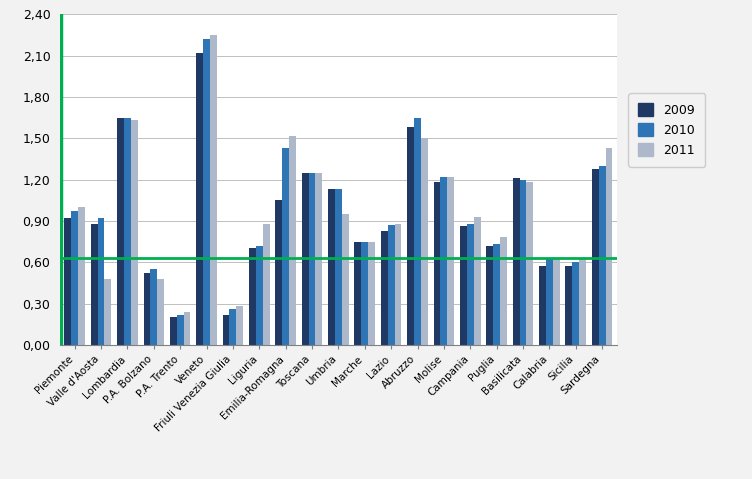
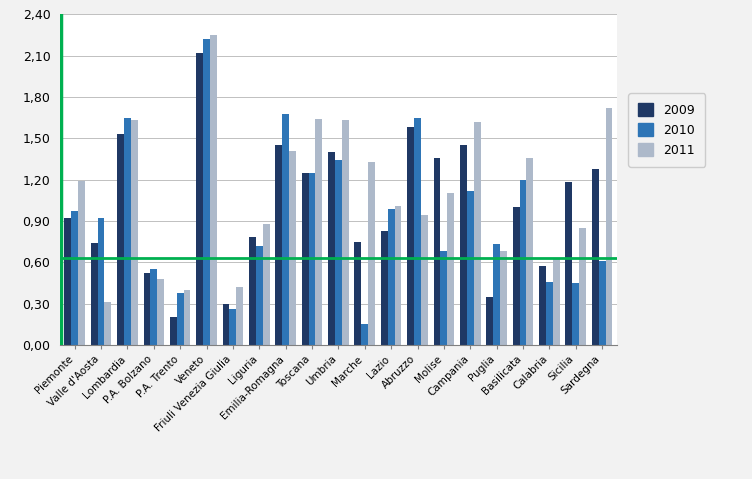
2011/Piemonte: 1,00 -> 1,19
2009/Valle d'Aosta: 0,88 -> 0,74
2011/Valle d'Aosta: 0,48 -> 0,31
2009/Lombardia: 1,65 -> 1,53
2010/P.A. Trento: 0,22 -> 0,38
2011/P.A. Trento: 0,24 -> 0,40
2009/Friuli Venezia Giulia: 0,22 -> 0,30
2011/Friuli Venezia Giulia: 0,28 -> 0,42
2009/Liguria: 0,70 -> 0,78
2009/Emilia-Romagna: 1,05 -> 1,45
2010/Emilia-Romagna: 1,43 -> 1,68
2011/Emilia-Romagna: 1,52 -> 1,41
2011/Toscana: 1,25 -> 1,64
2009/Umbria: 1,13 -> 1,40
2010/Umbria: 1,13 -> 1,34
2011/Umbria: 0,95 -> 1,63
2010/Marche: 0,75 -> 0,15
2011/Marche: 0,75 -> 1,33
2010/Lazio: 0,87 -> 0,99
2011/Lazio: 0,88 -> 1,01
2011/Abruzzo: 1,50 -> 0,94
2009/Molise: 1,18 -> 1,36
2010/Molise: 1,22 -> 0,68
2011/Molise: 1,22 -> 1,10
2009/Campania: 0,86 -> 1,45
2010/Campania: 0,88 -> 1,12
2011/Campania: 0,93 -> 1,62
2009/Puglia: 0,72 -> 0,35
2011/Puglia: 0,78 -> 0,68
2009/Basilicata: 1,21 -> 1,00
2011/Basilicata: 1,18 -> 1,36
2010/Calabria: 0,62 -> 0,46
2009/Sicilia: 0,57 -> 1,18
2010/Sicilia: 0,60 -> 0,45
2011/Sicilia: 0,62 -> 0,85
2010/Sardegna: 1,30 -> 0,61
2011/Sardegna: 1,43 -> 1,72
